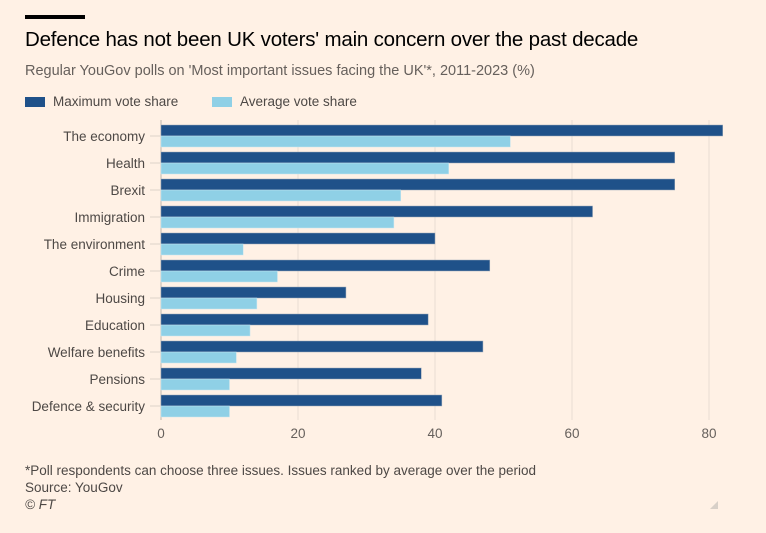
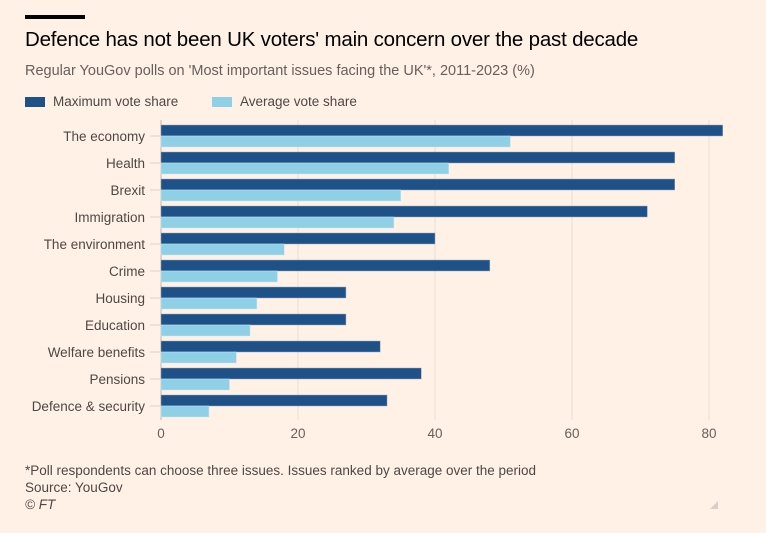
Maximum vote share/Immigration: 63 -> 71
Average vote share/The environment: 12 -> 18
Maximum vote share/Education: 39 -> 27
Maximum vote share/Welfare benefits: 47 -> 32
Maximum vote share/Defence & security: 41 -> 33
Average vote share/Defence & security: 10 -> 7
